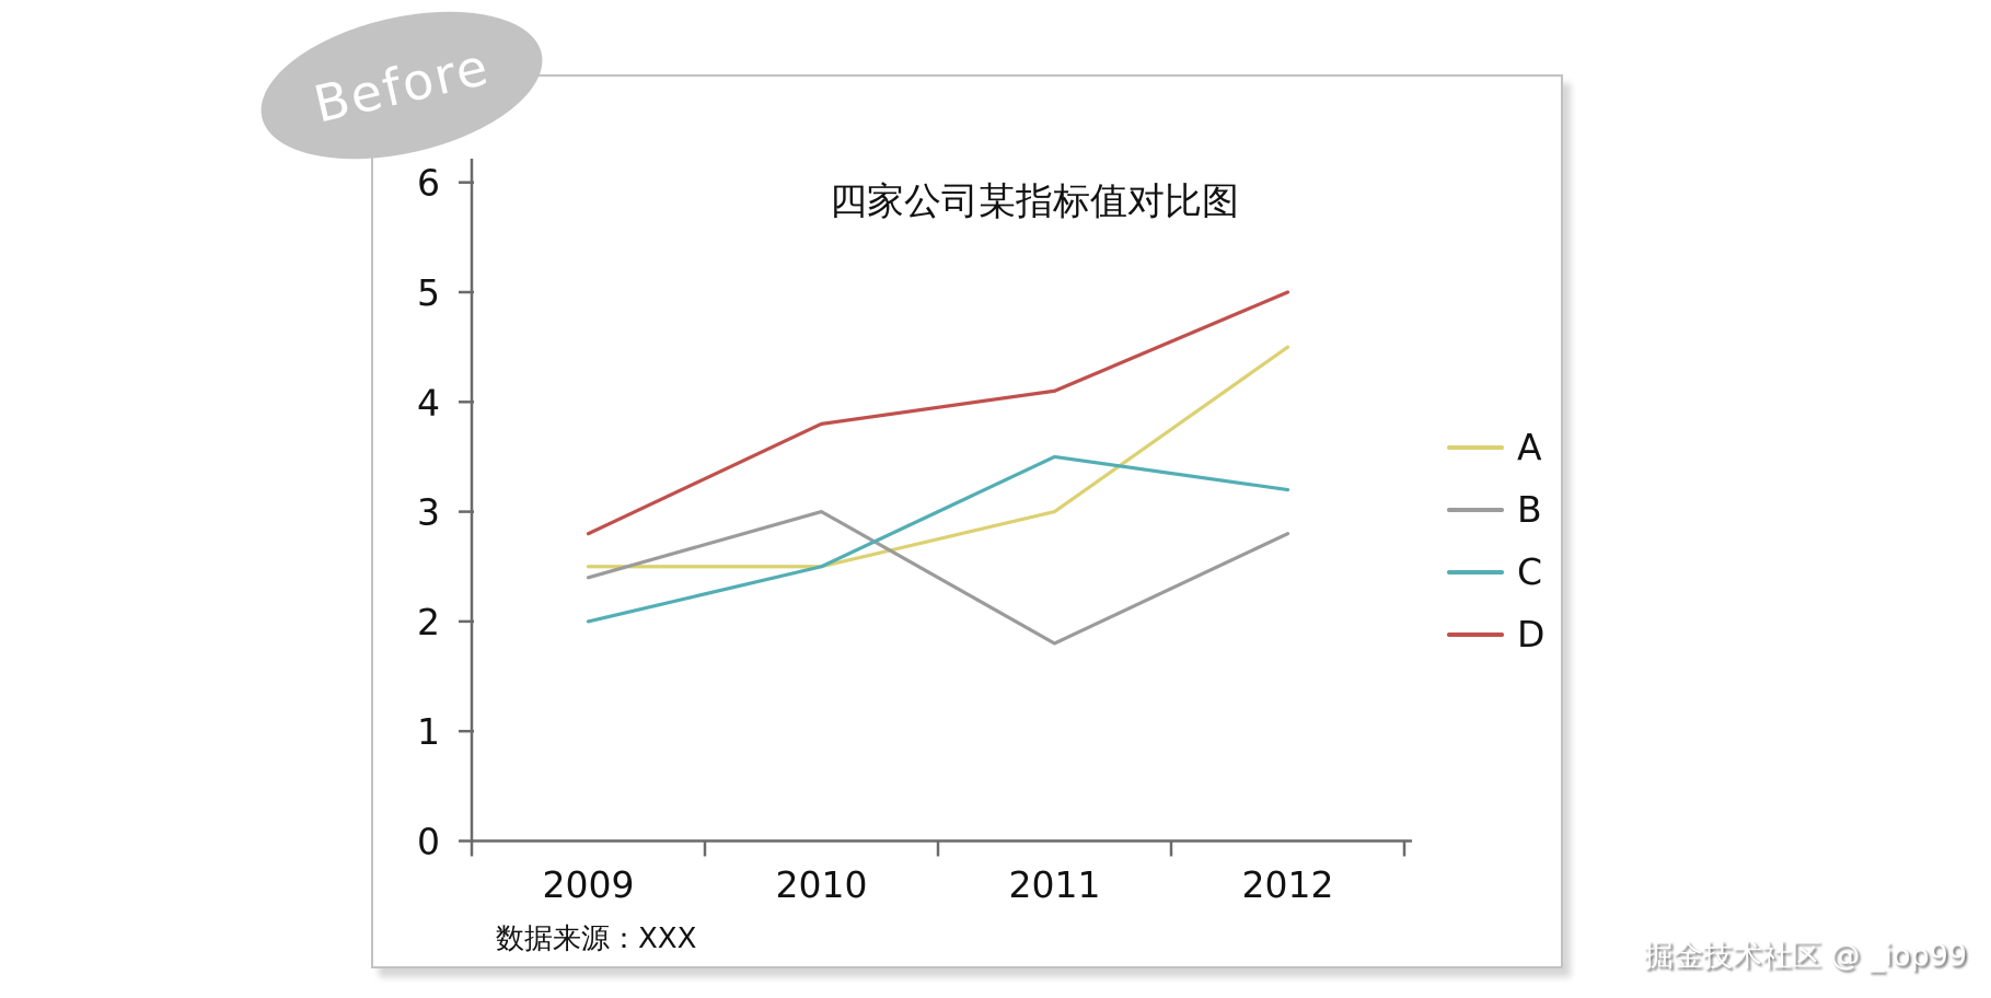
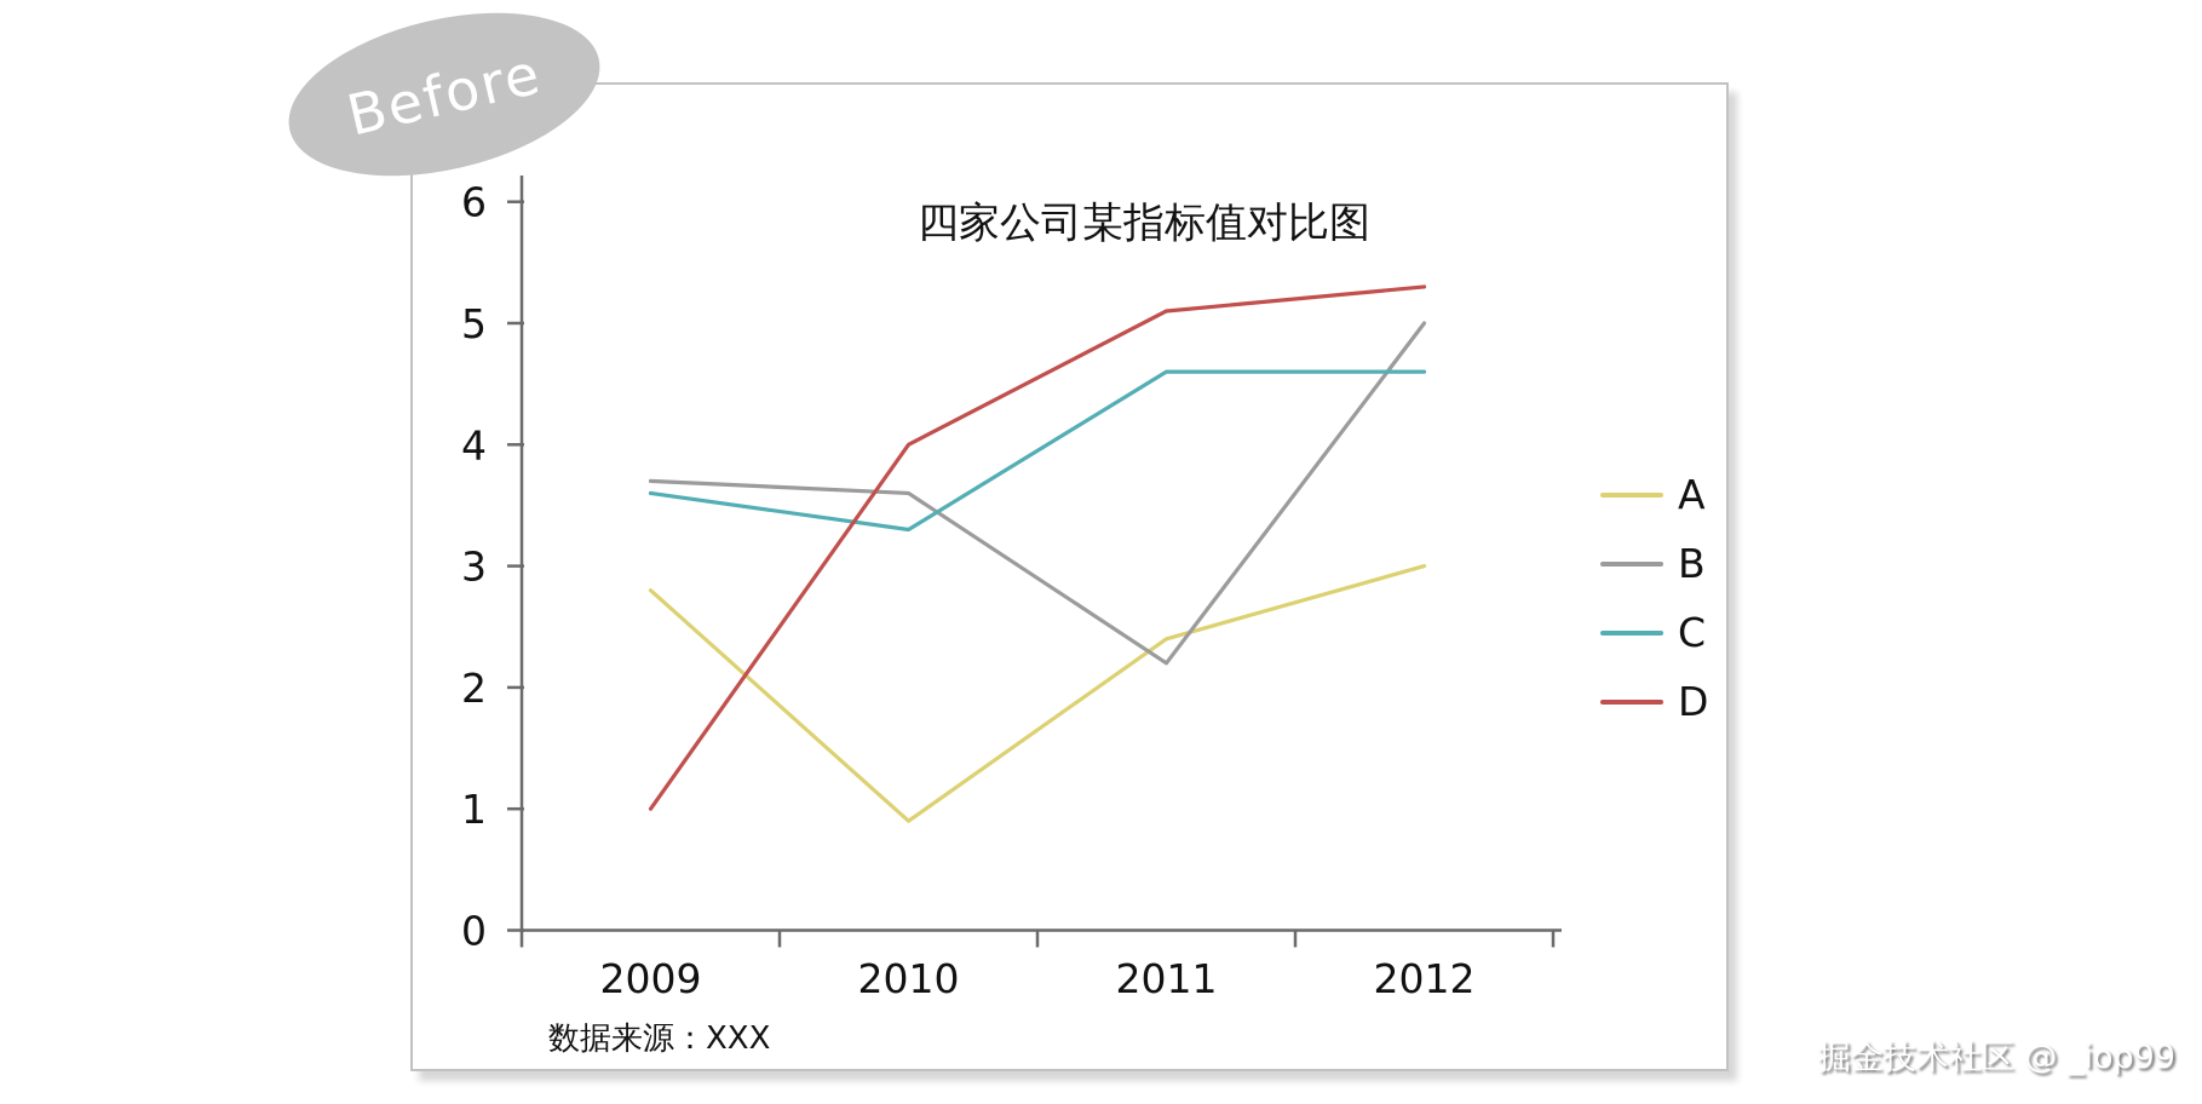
A/2009: 2.5 -> 2.8
B/2009: 2.4 -> 3.7
C/2009: 2.0 -> 3.6
D/2009: 2.8 -> 1.0
A/2010: 2.5 -> 0.9
B/2010: 3.0 -> 3.6
C/2010: 2.5 -> 3.3
D/2010: 3.8 -> 4.0
A/2011: 3.0 -> 2.4
B/2011: 1.8 -> 2.2
C/2011: 3.5 -> 4.6
D/2011: 4.1 -> 5.1
A/2012: 4.5 -> 3.0
B/2012: 2.8 -> 5.0
C/2012: 3.2 -> 4.6
D/2012: 5.0 -> 5.3
